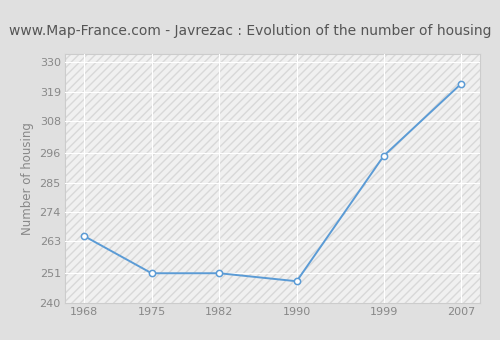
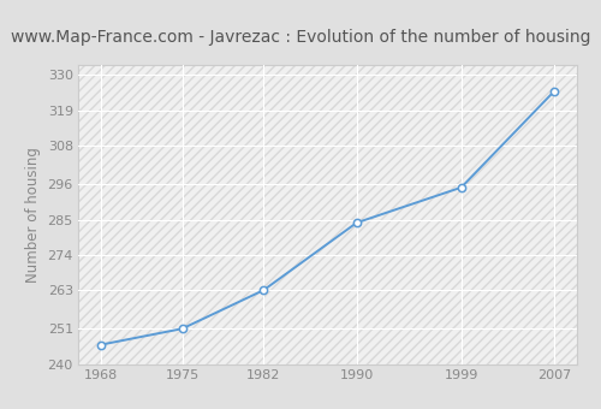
1968: 265 -> 246
1982: 251 -> 263
1990: 248 -> 284
2007: 322 -> 325
